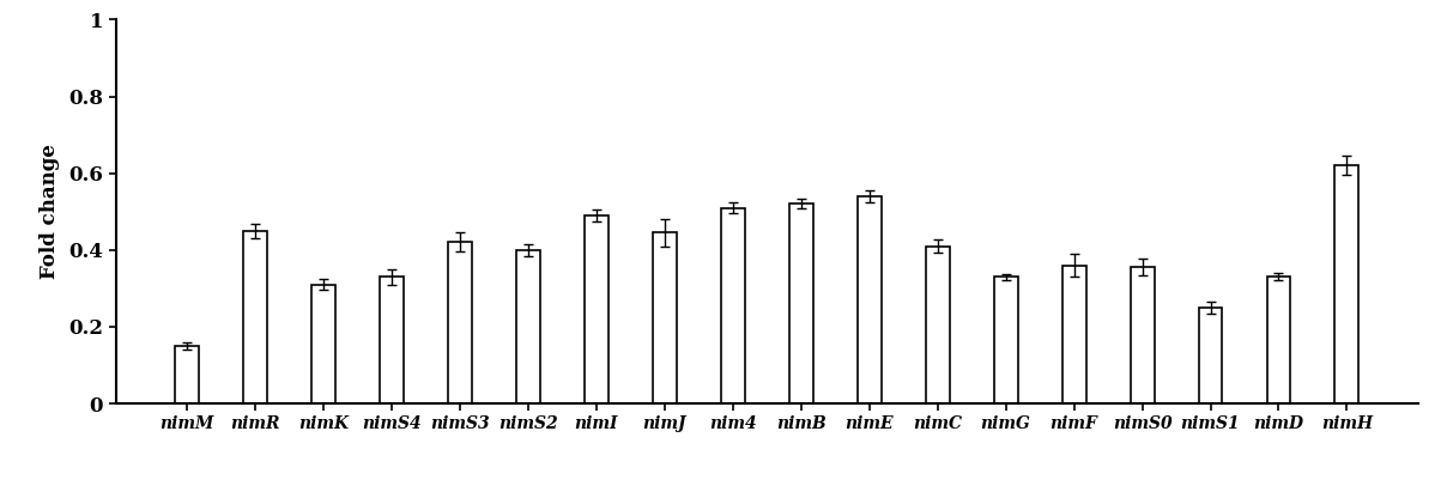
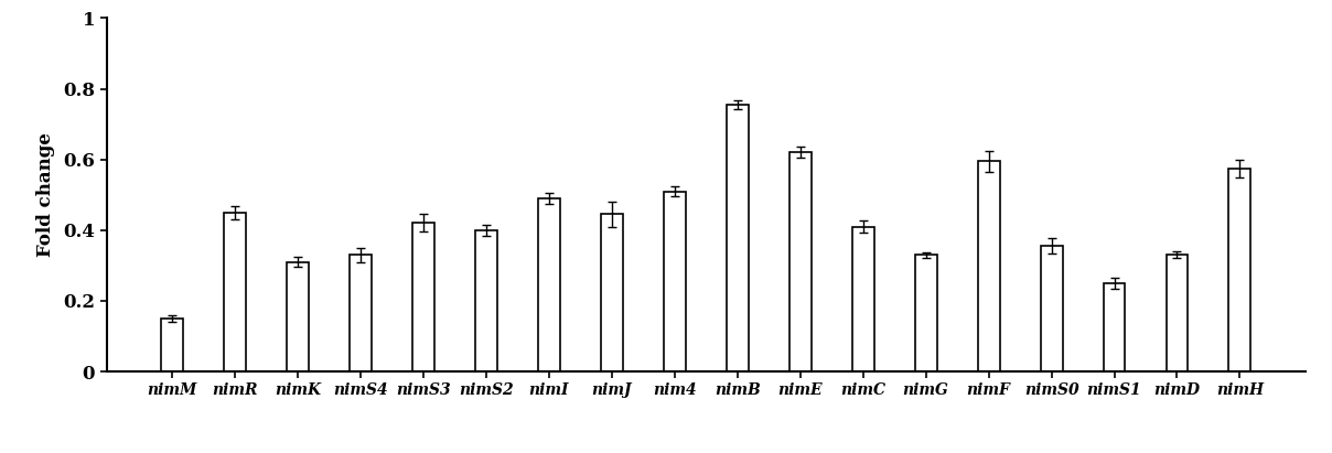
nimB: 0.520 -> 0.755
nimE: 0.540 -> 0.620
nimF: 0.360 -> 0.595
nimH: 0.620 -> 0.575
